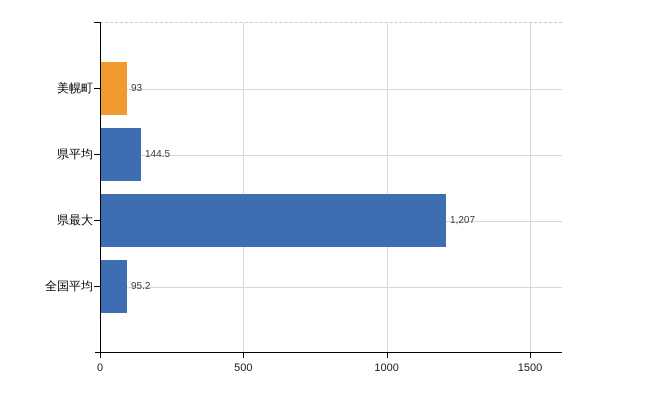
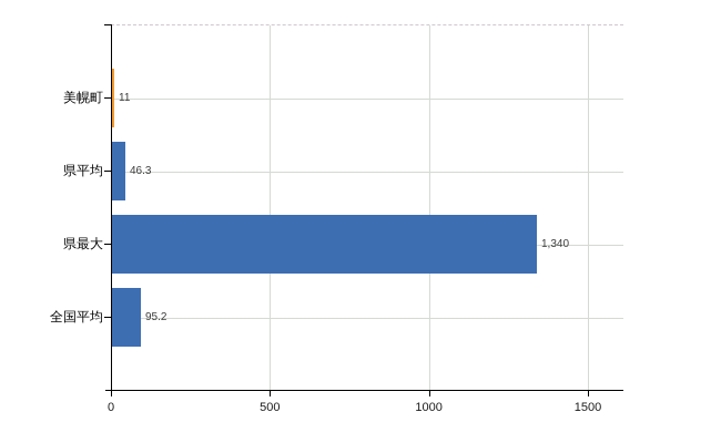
美幌町: 93 -> 11
県平均: 144.5 -> 46.3
県最大: 1,207 -> 1,340
